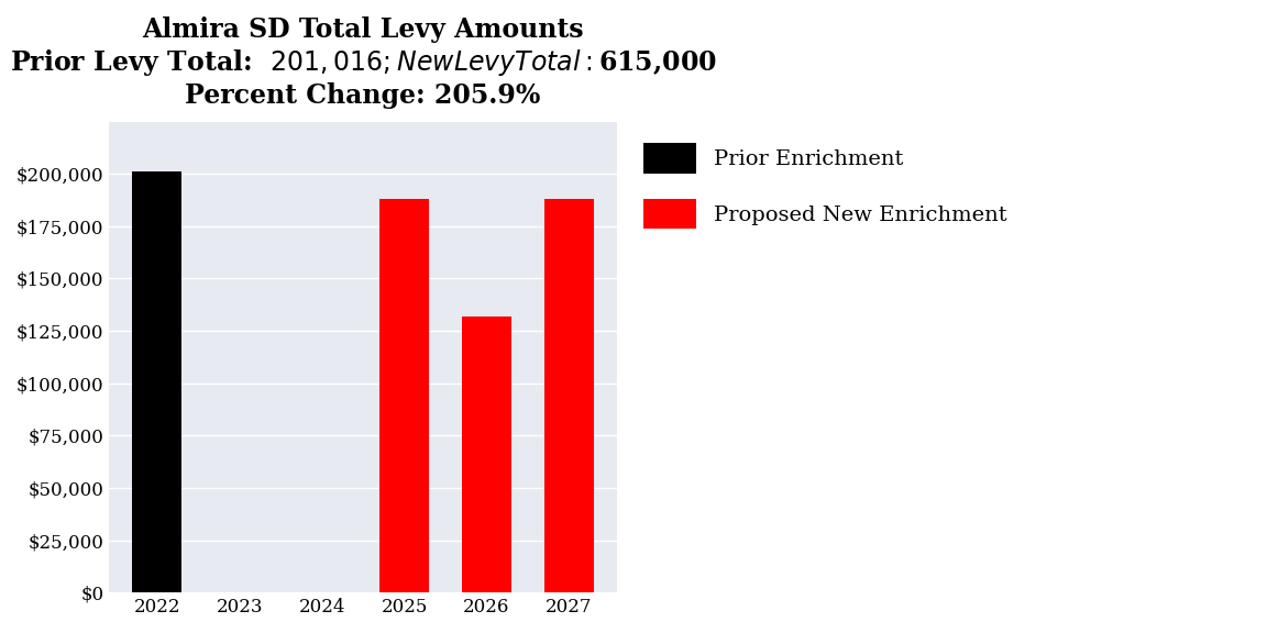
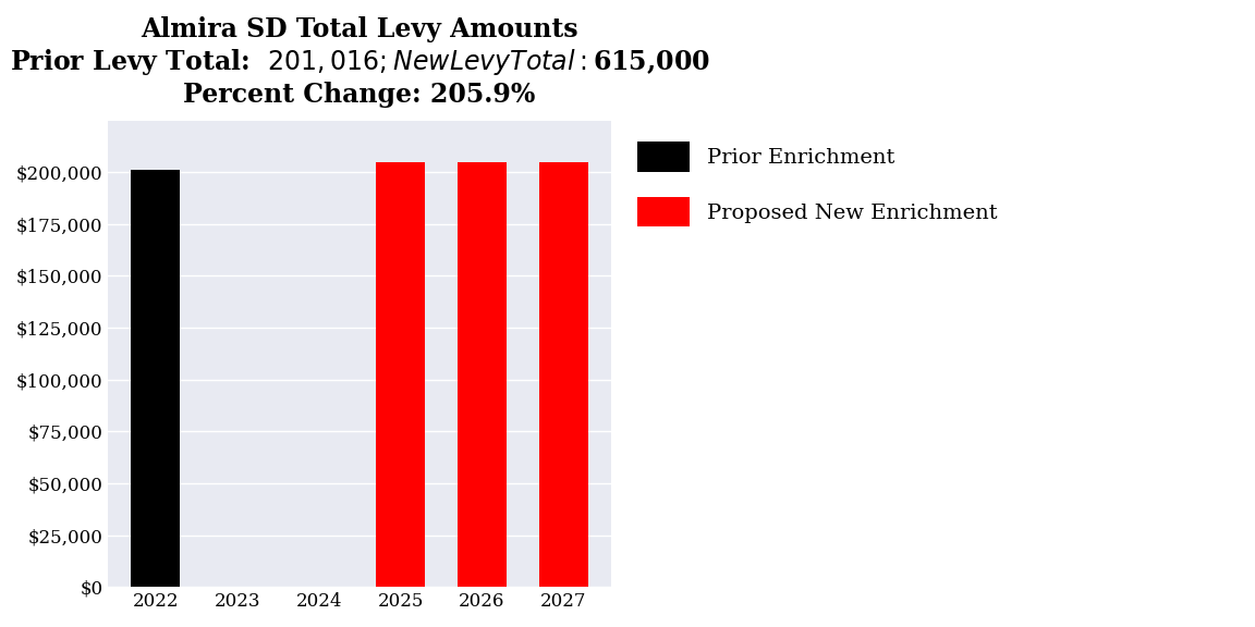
2025: $188,000 -> $205,000
2026: $132,000 -> $205,000
2027: $188,000 -> $205,000
